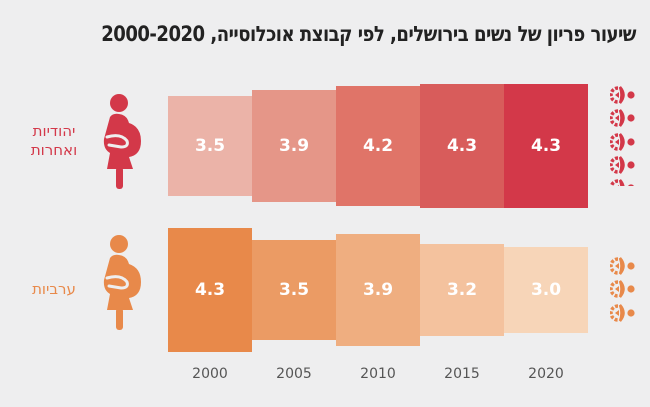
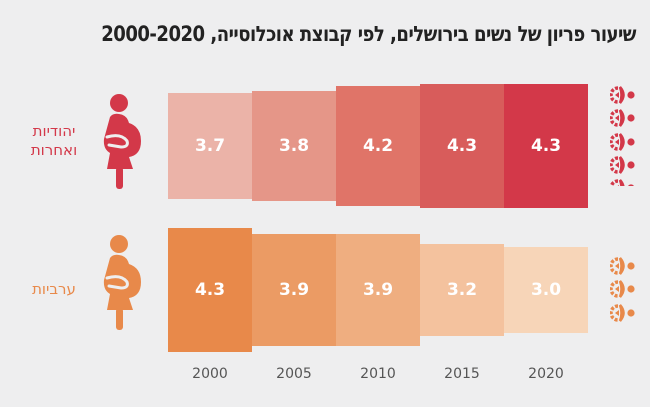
יהודיות ואחרות/2000: 3.5 -> 3.7
יהודיות ואחרות/2005: 3.9 -> 3.8
ערביות/2005: 3.5 -> 3.9
